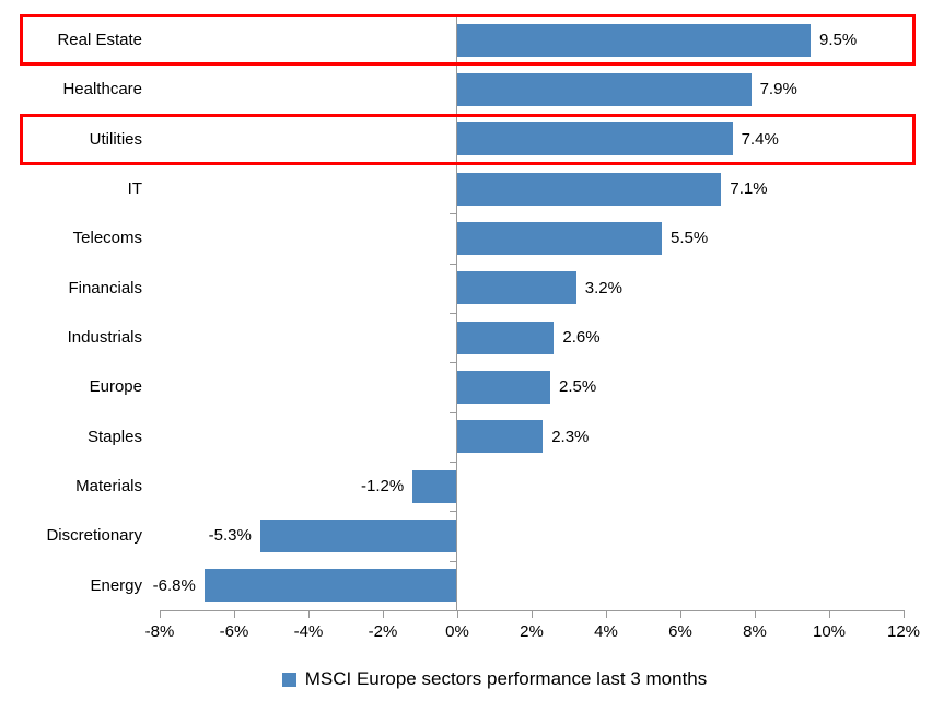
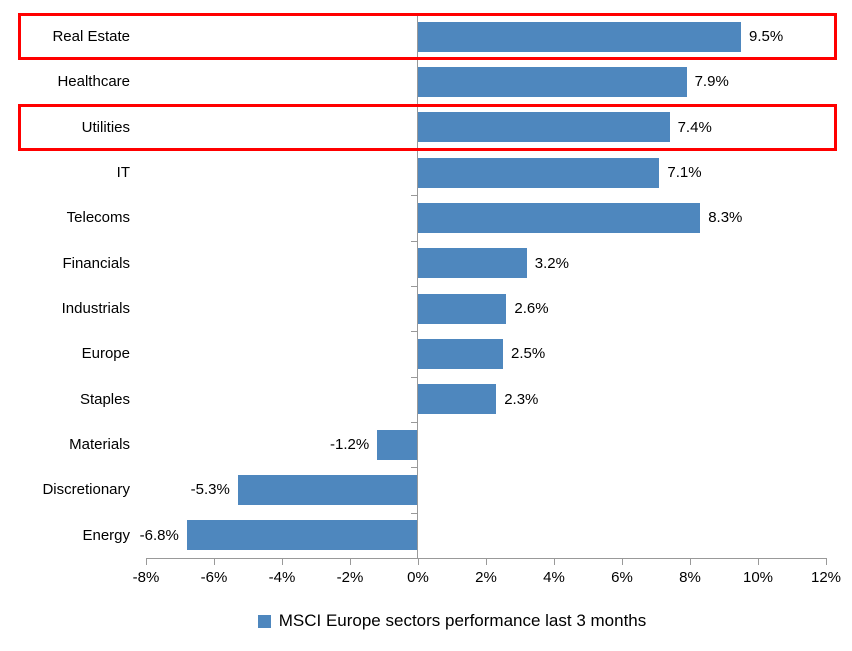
Telecoms: 5.5% -> 8.3%
